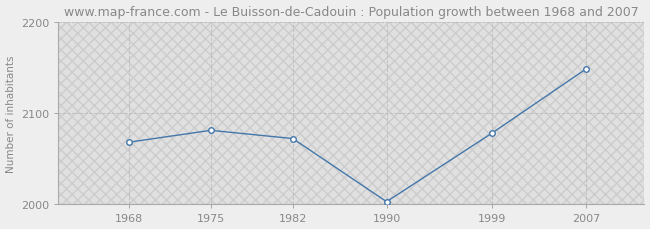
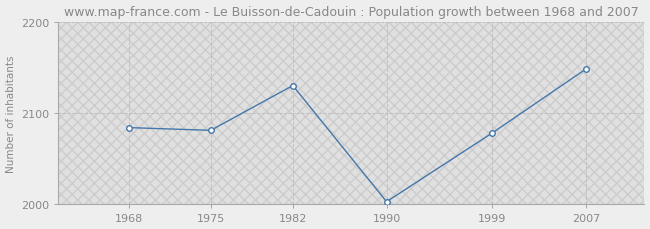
1968: 2068 -> 2084
1982: 2072 -> 2130
